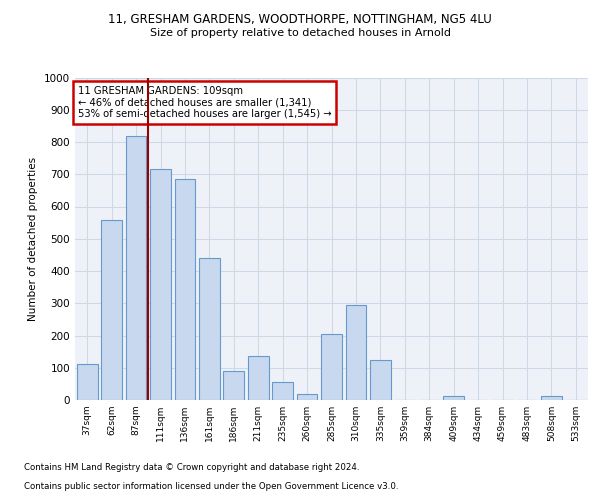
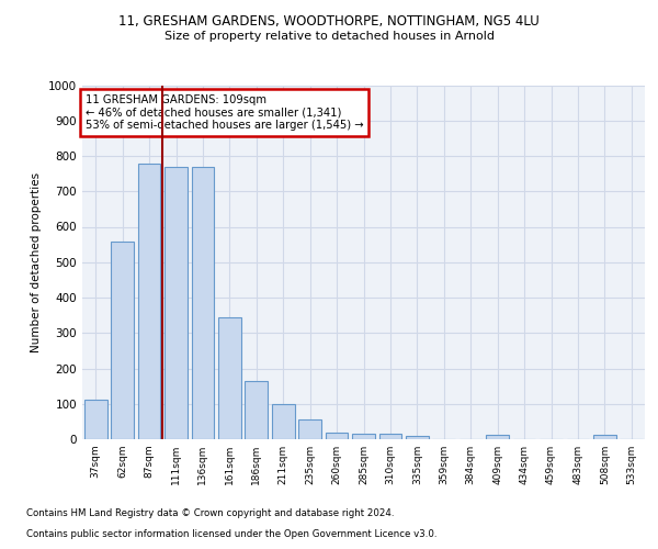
87sqm: 820 -> 779
111sqm: 715 -> 770
136sqm: 685 -> 770
161sqm: 440 -> 343
186sqm: 90 -> 165
211sqm: 135 -> 98
285sqm: 205 -> 14
310sqm: 295 -> 14
335sqm: 125 -> 10
